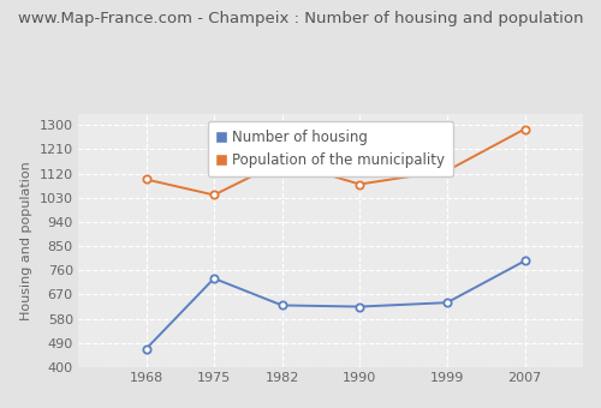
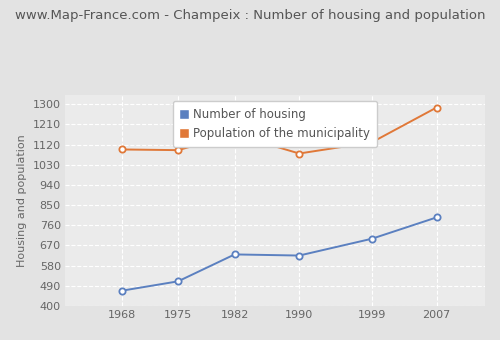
Number of housing/1975: 730 -> 510
Population of the municipality/1975: 1040 -> 1095
Number of housing/1999: 640 -> 700
